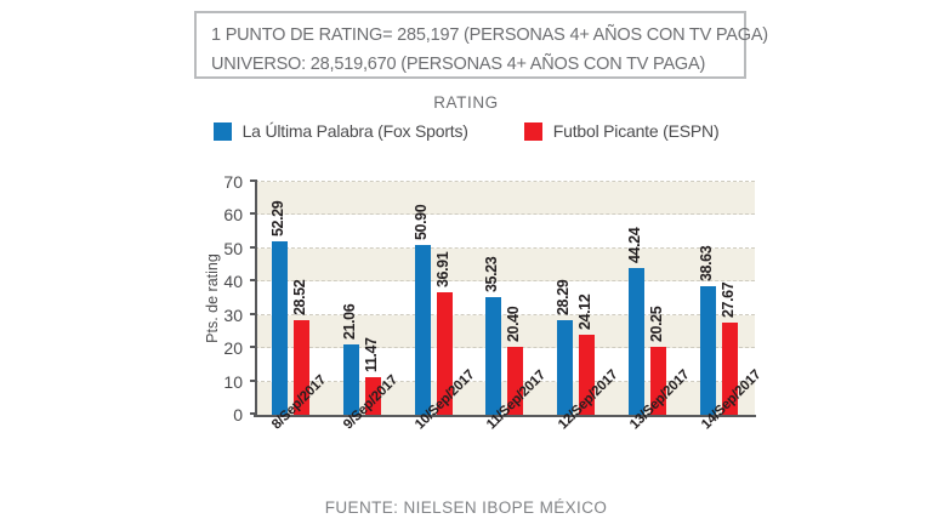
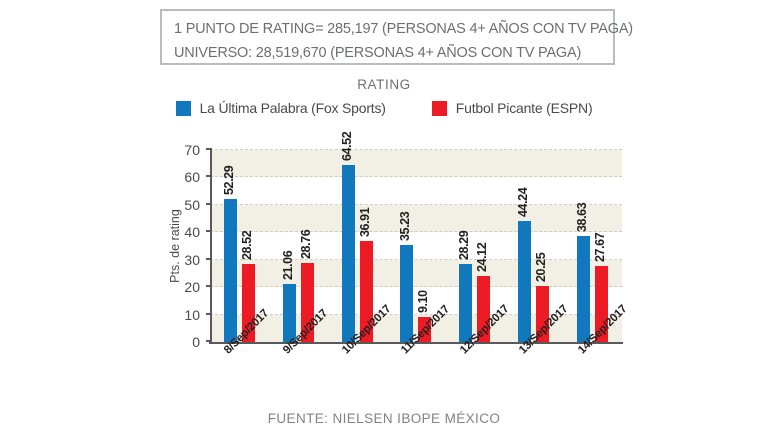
Futbol Picante (ESPN)/9/Sep/2017: 11.47 -> 28.76
La Última Palabra (Fox Sports)/10/Sep/2017: 50.90 -> 64.52
Futbol Picante (ESPN)/11/Sep/2017: 20.40 -> 9.10
